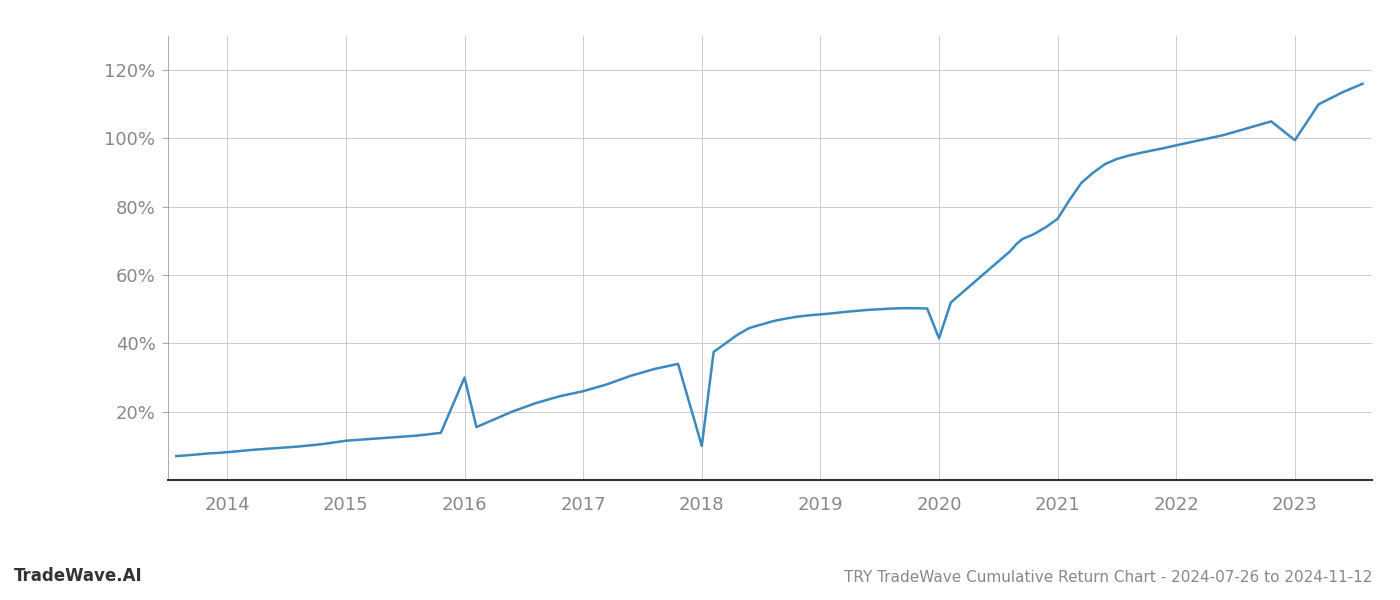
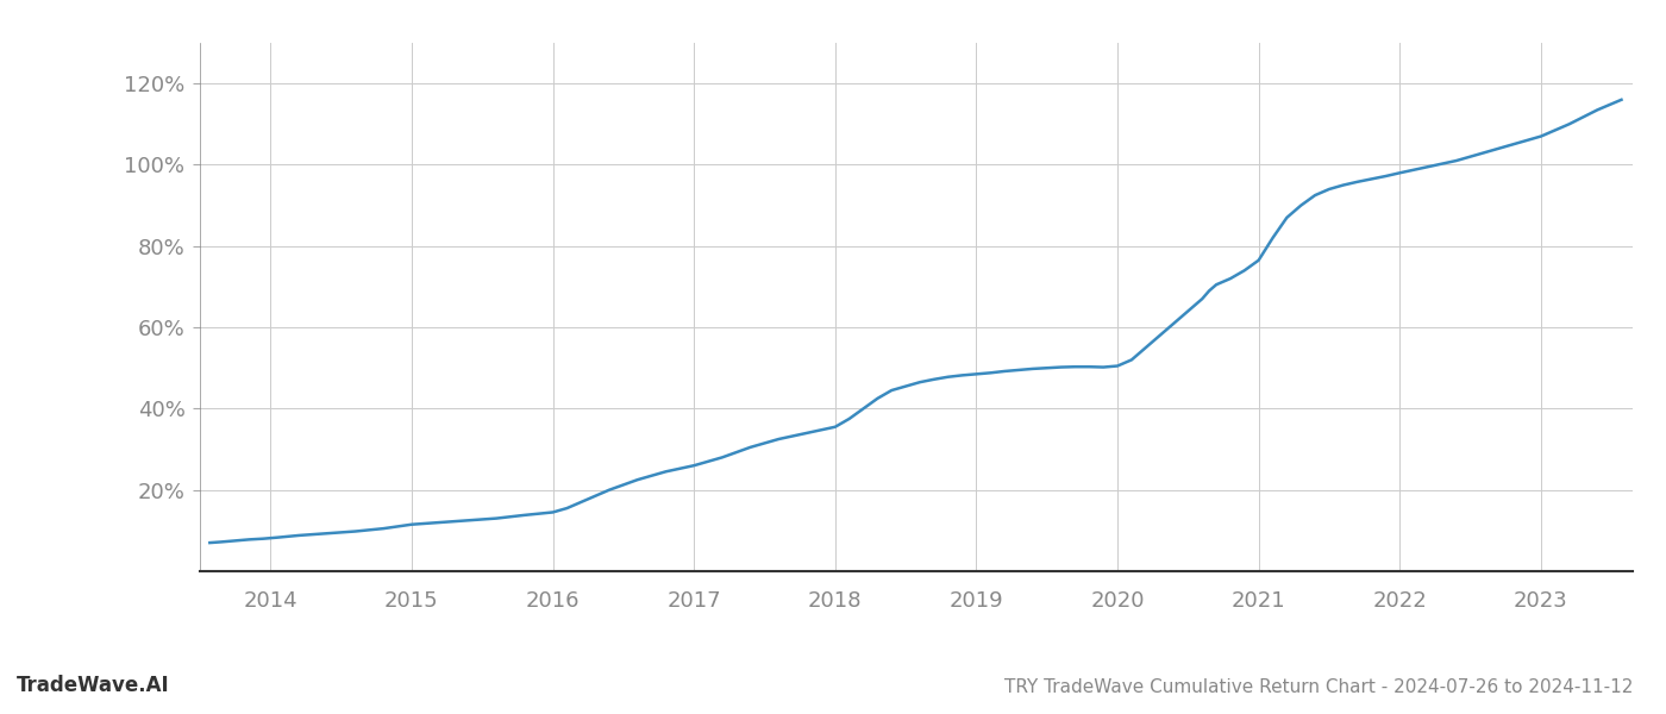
2016: 30.0% -> 14.5%
2018: 10.0% -> 35.5%
2020: 41.5% -> 50.5%
2023: 99.5% -> 107.0%
